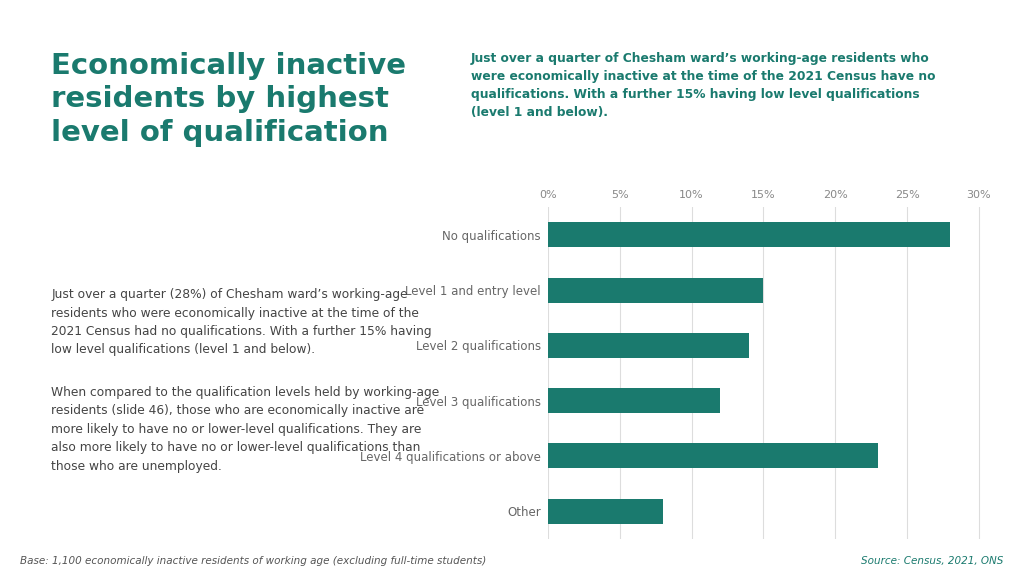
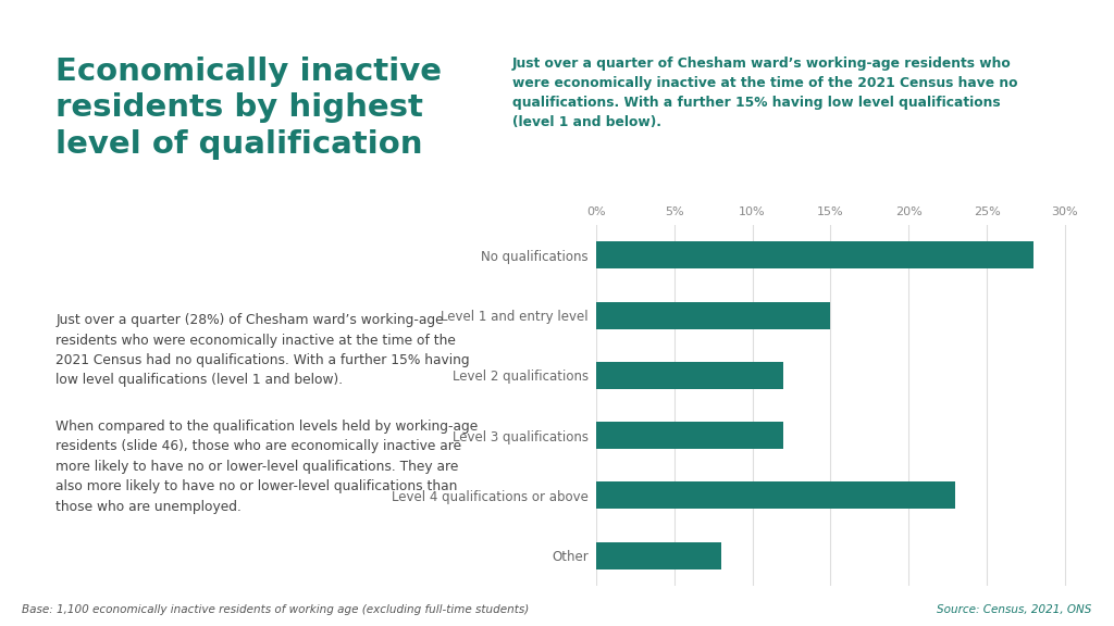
Level 2 qualifications: 14% -> 12%
